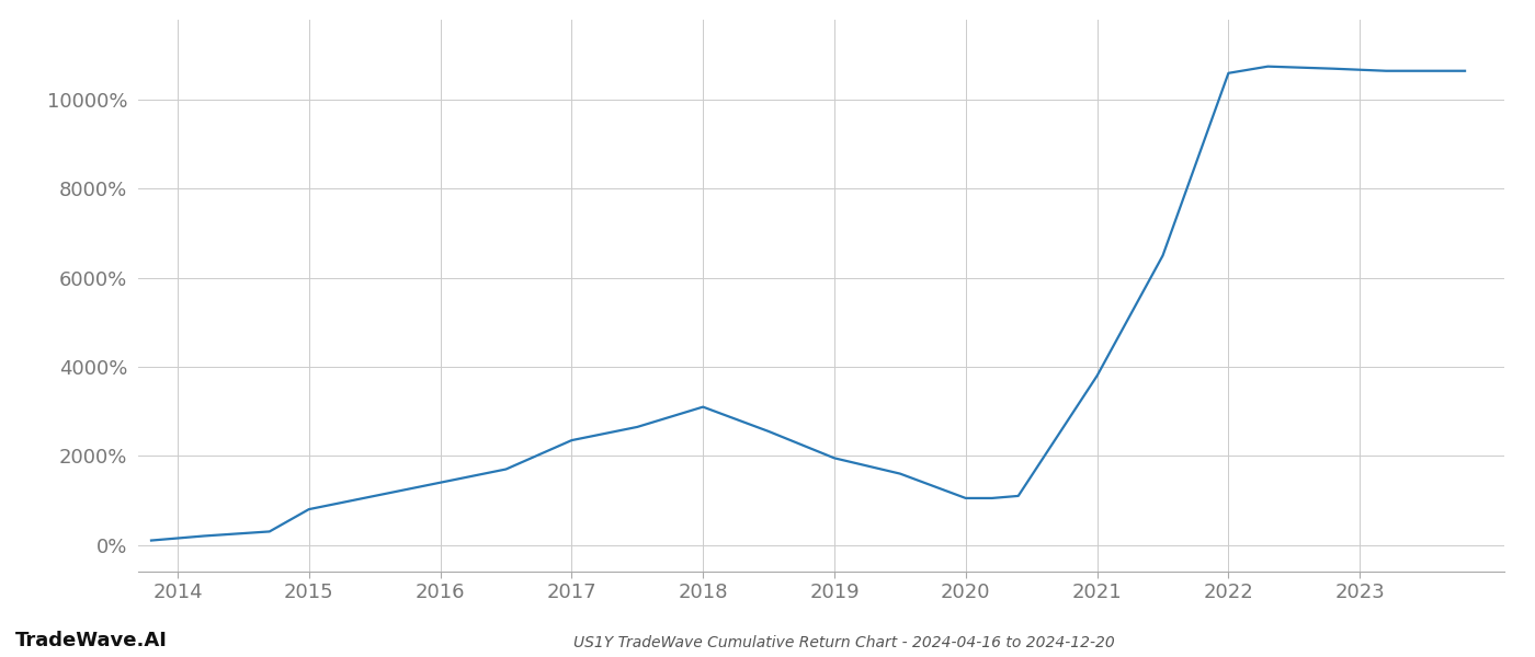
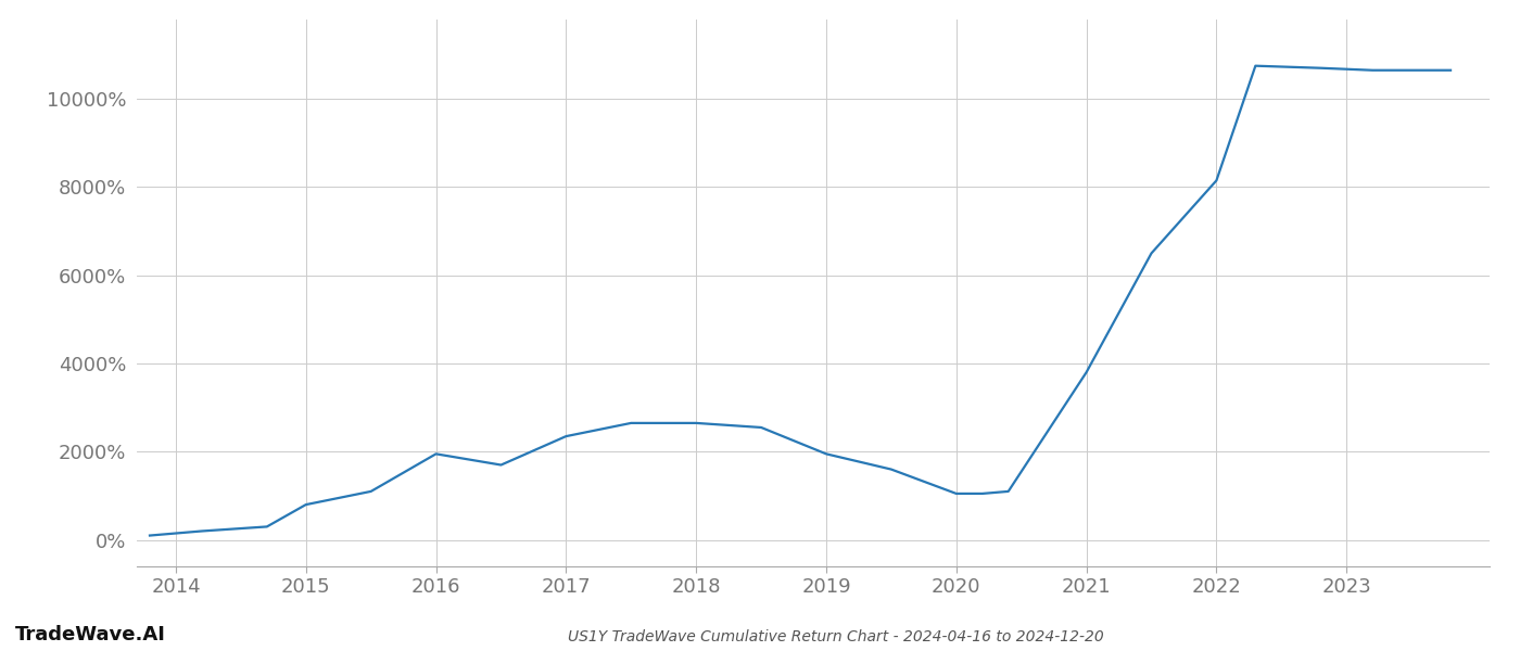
2016: 1400% -> 1950%
2018: 3100% -> 2650%
2022: 10600% -> 8150%
